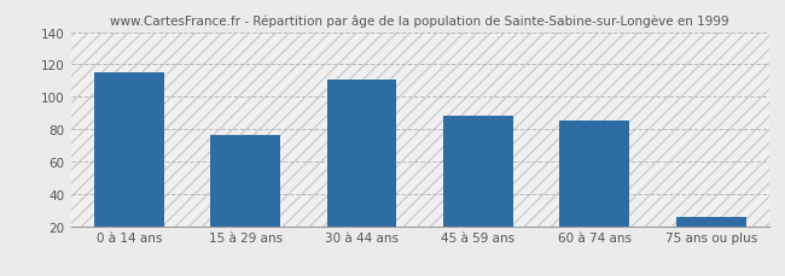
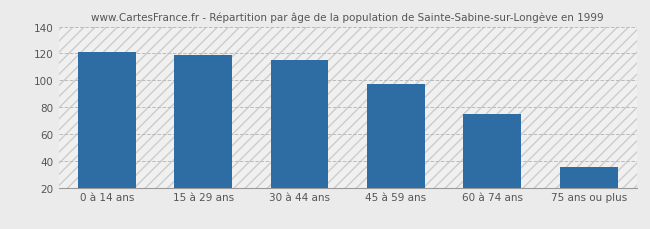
0 à 14 ans: 115 -> 121
15 à 29 ans: 76 -> 119
30 à 44 ans: 111 -> 115
45 à 59 ans: 88 -> 97
60 à 74 ans: 85 -> 75
75 ans ou plus: 26 -> 35
